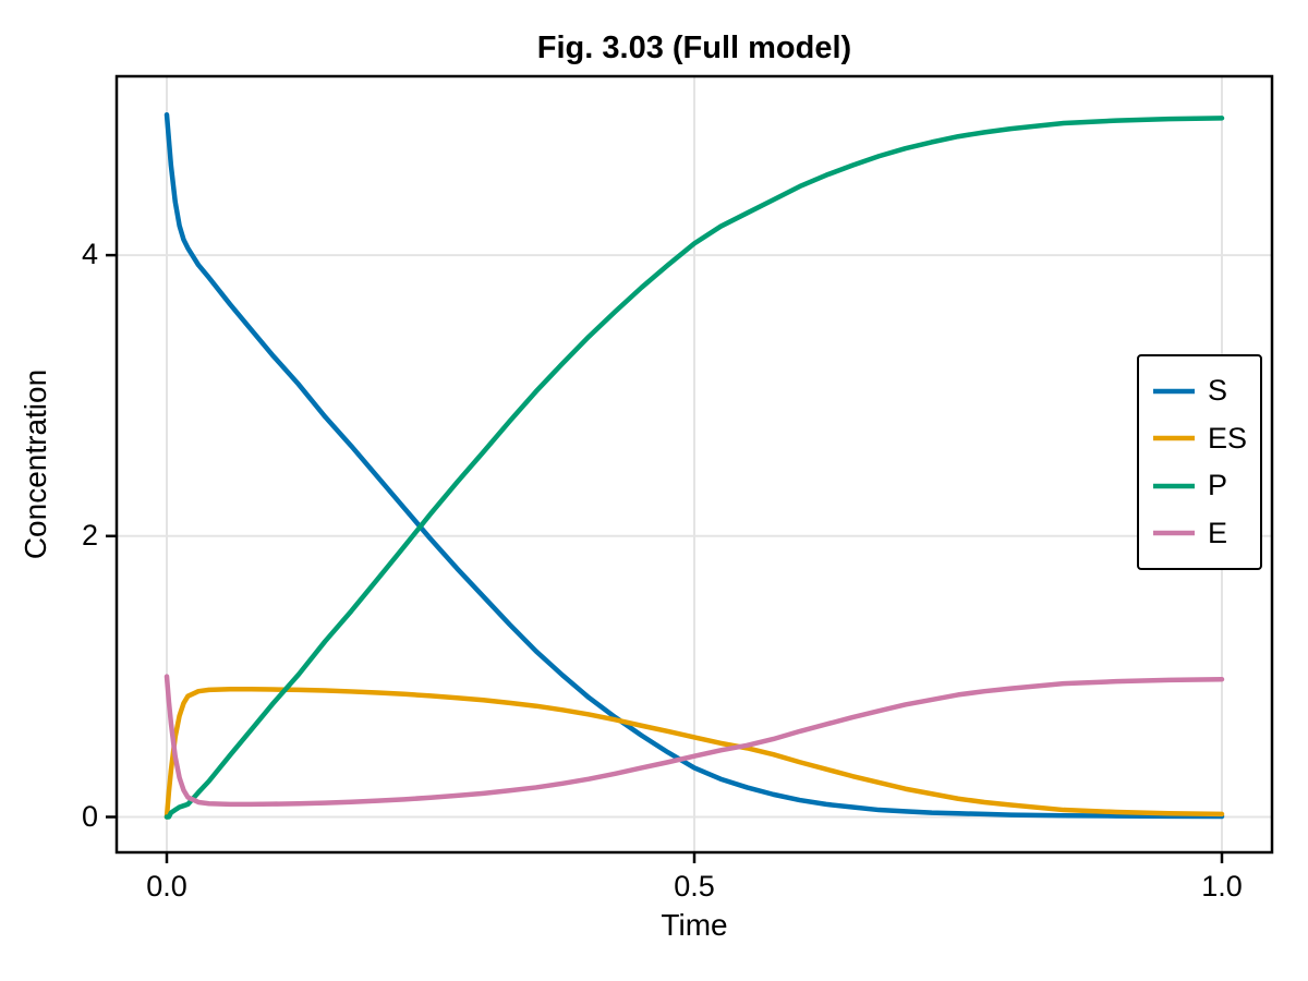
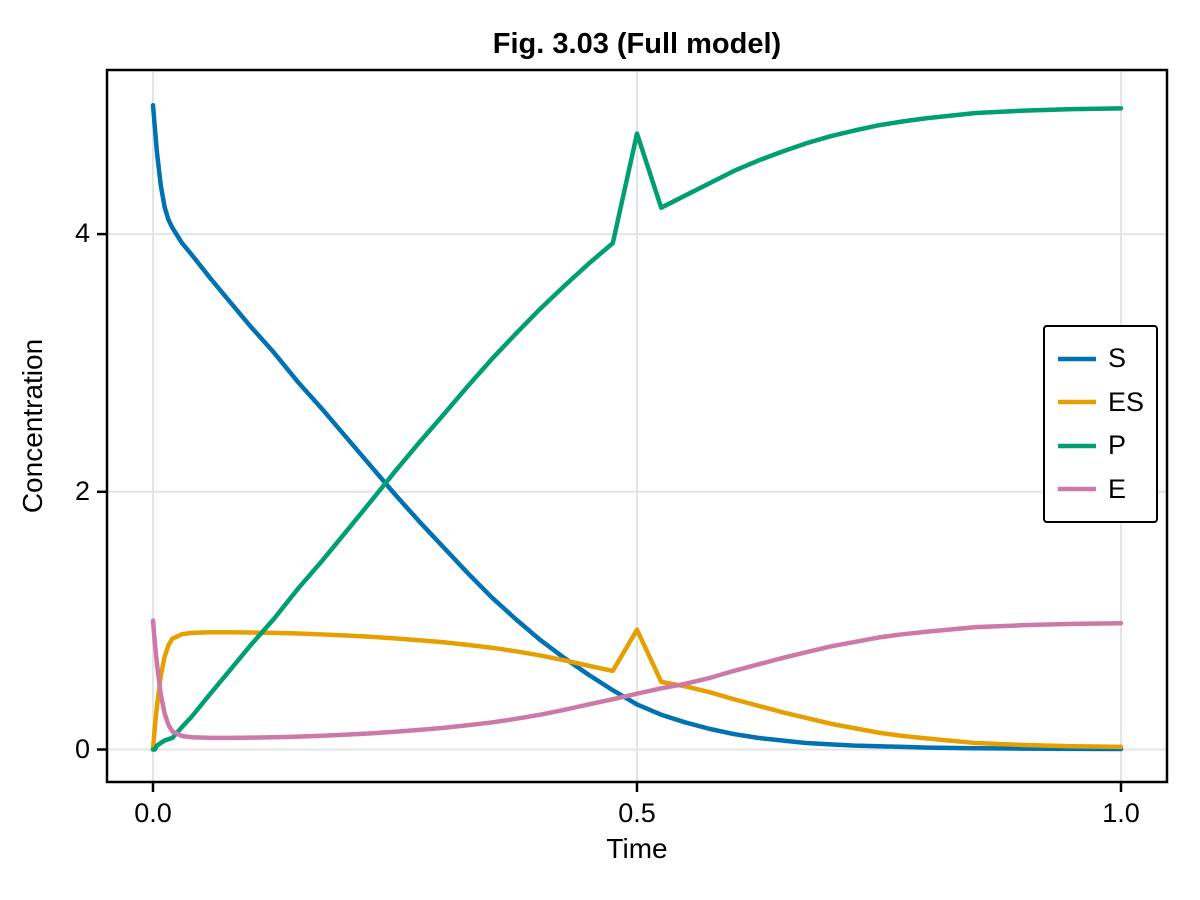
ES/0.5: 0.57 -> 0.93
P/0.5: 4.08 -> 4.78
